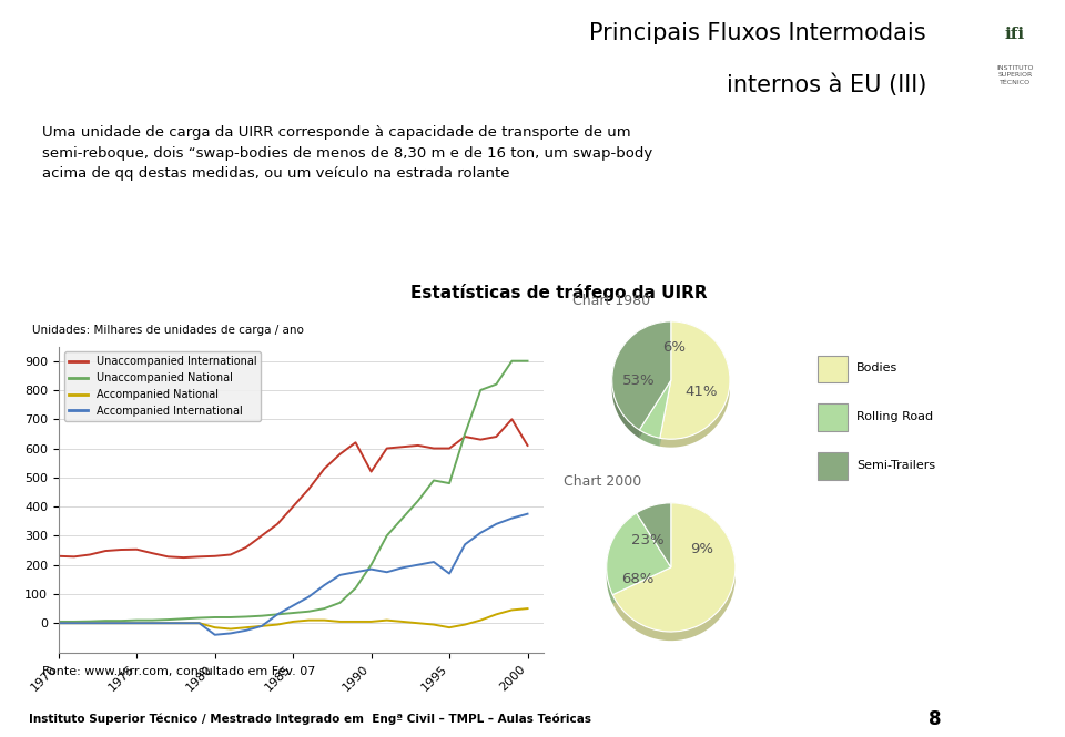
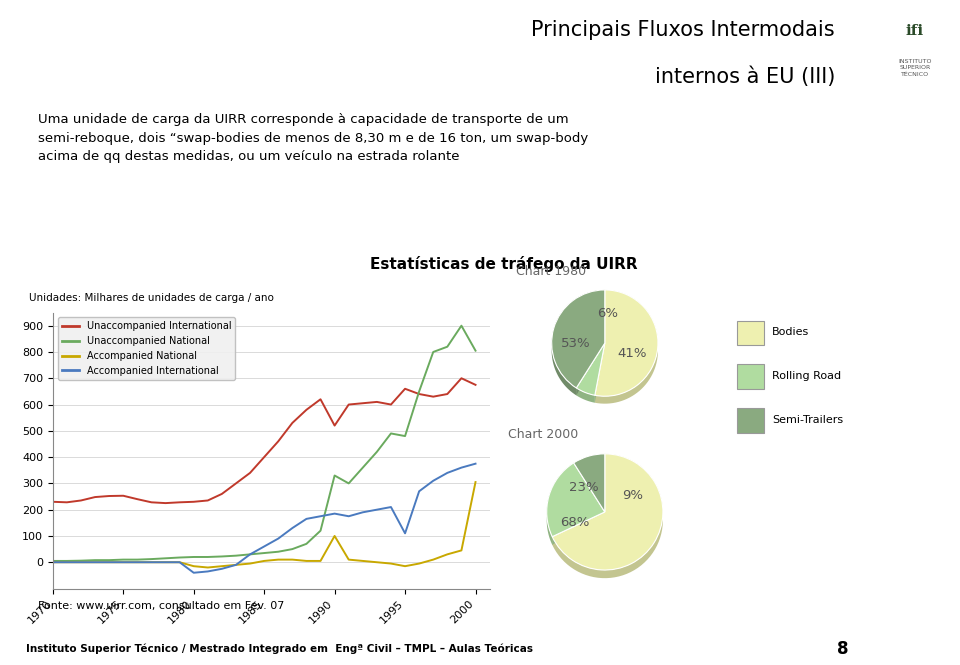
Unaccompanied National/1990: 200 -> 330
Accompanied National/1990: 5 -> 100
Unaccompanied International/1995: 600 -> 660
Accompanied International/1995: 170 -> 110
Unaccompanied International/2000: 610 -> 675
Unaccompanied National/2000: 900 -> 805
Accompanied National/2000: 50 -> 305
